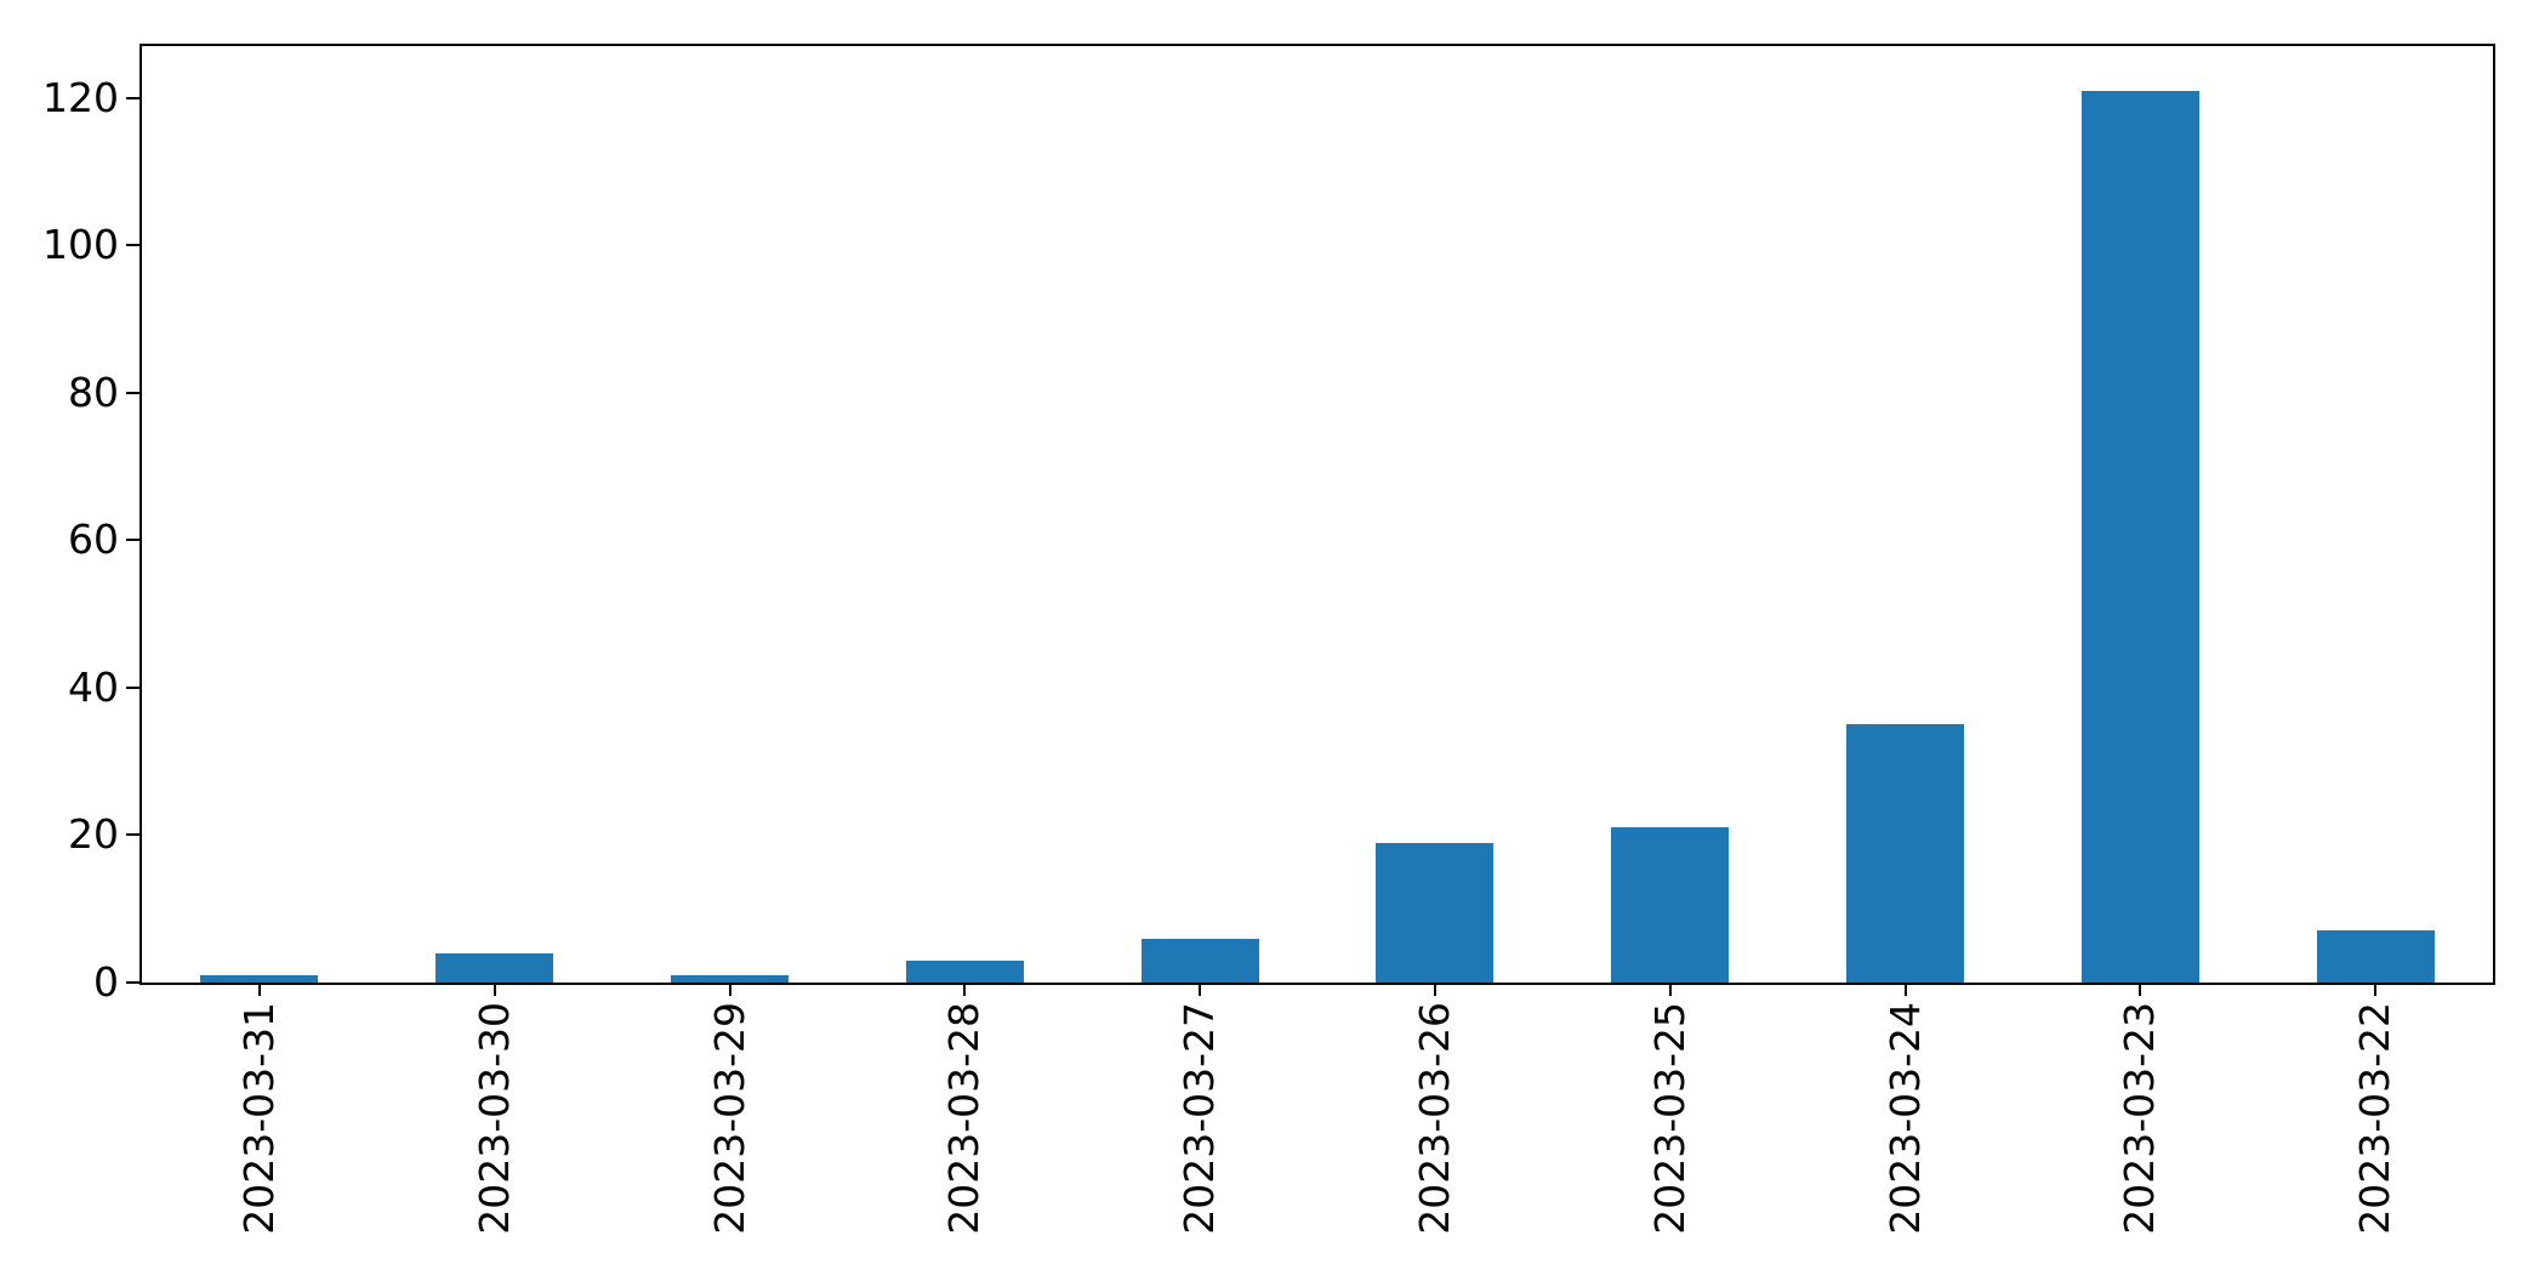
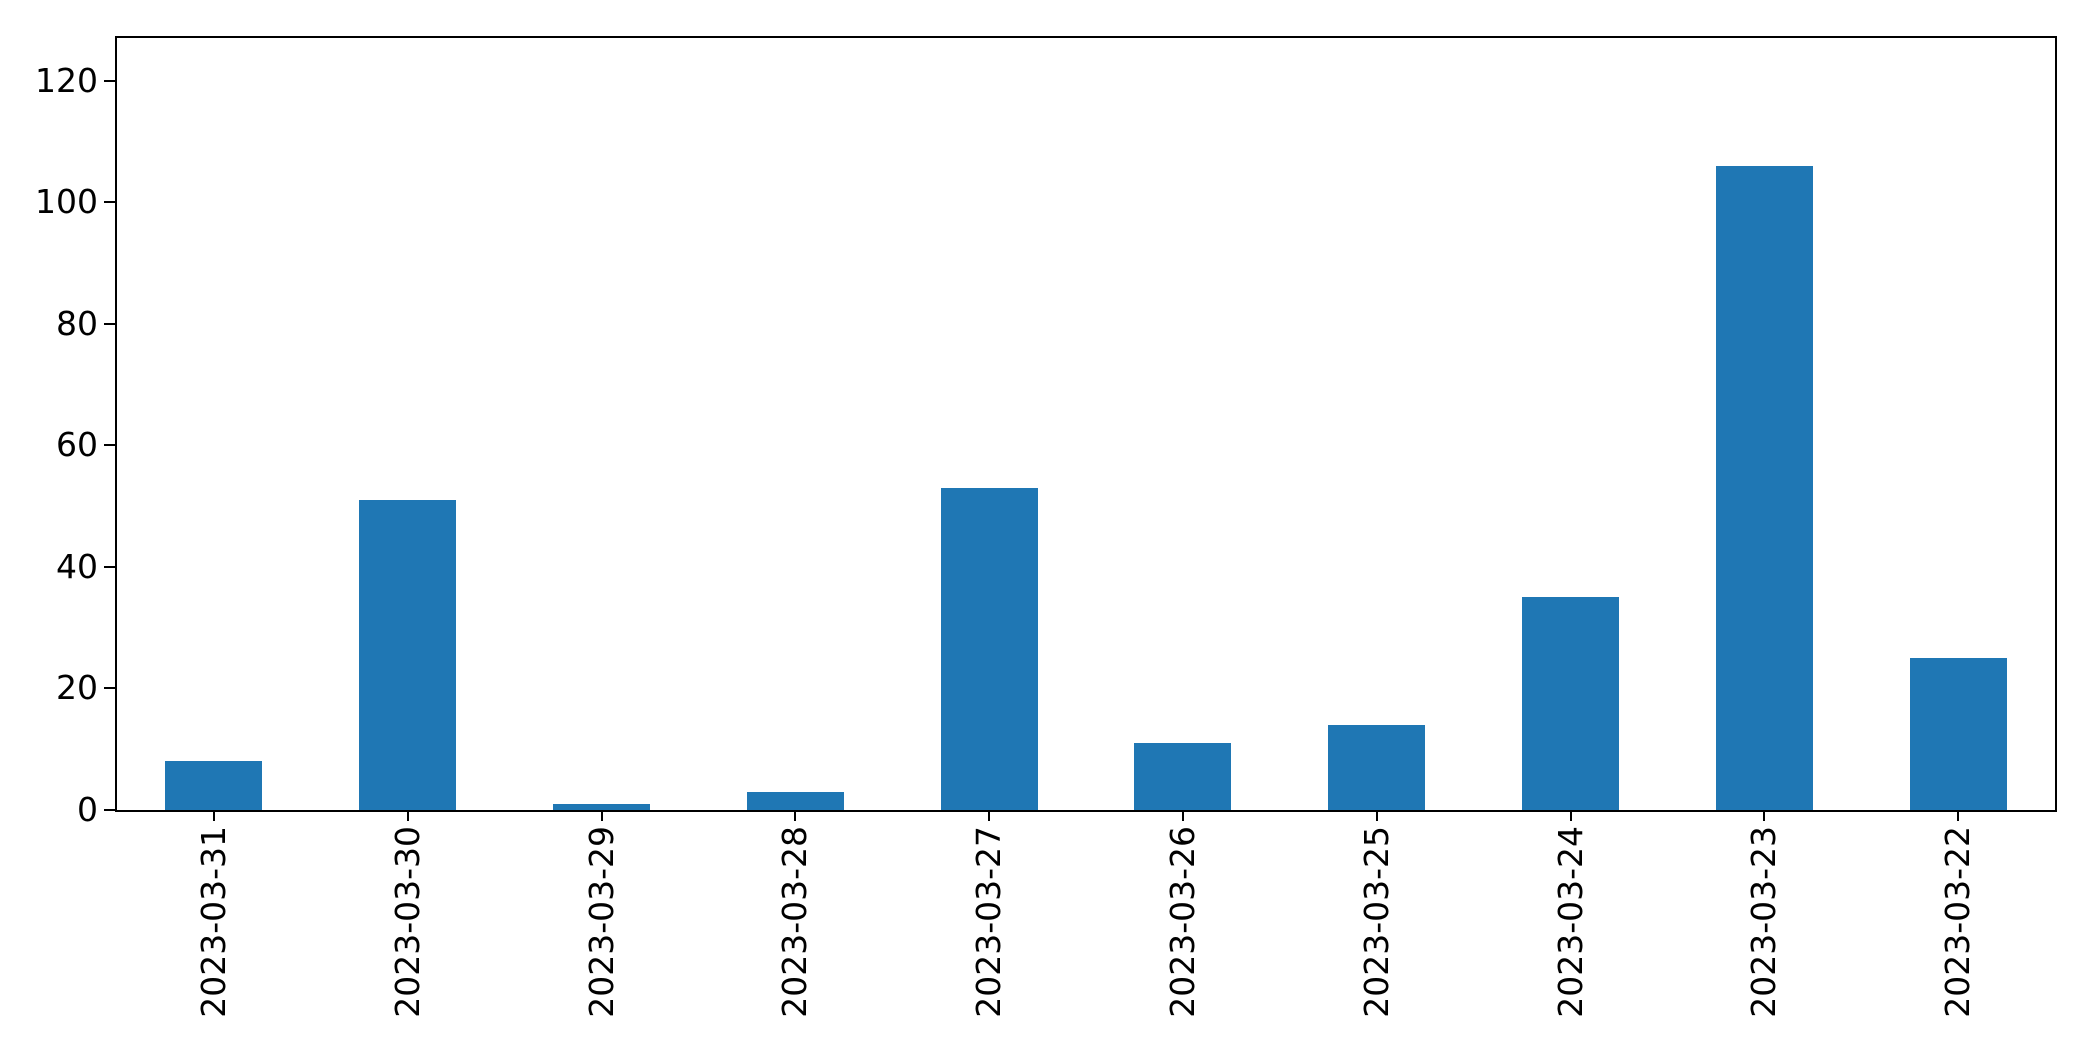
2023-03-31: 1 -> 8
2023-03-30: 4 -> 51
2023-03-27: 6 -> 53
2023-03-26: 19 -> 11
2023-03-25: 21 -> 14
2023-03-23: 121 -> 106
2023-03-22: 7 -> 25
